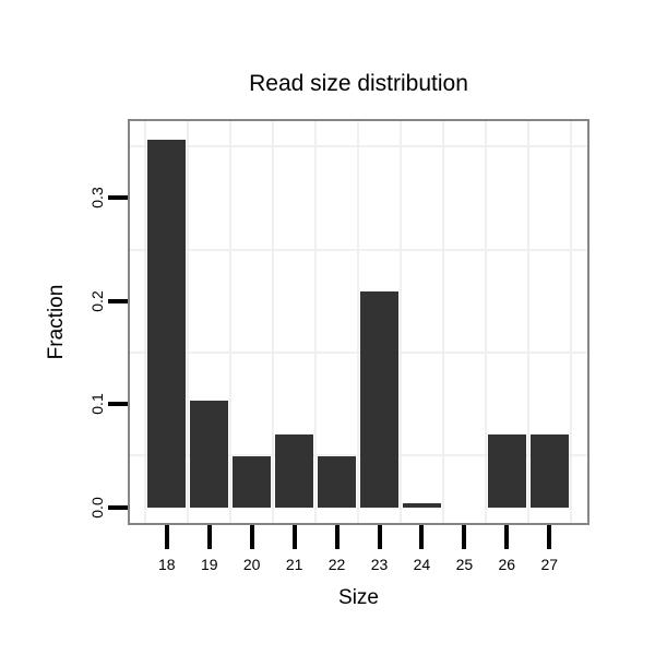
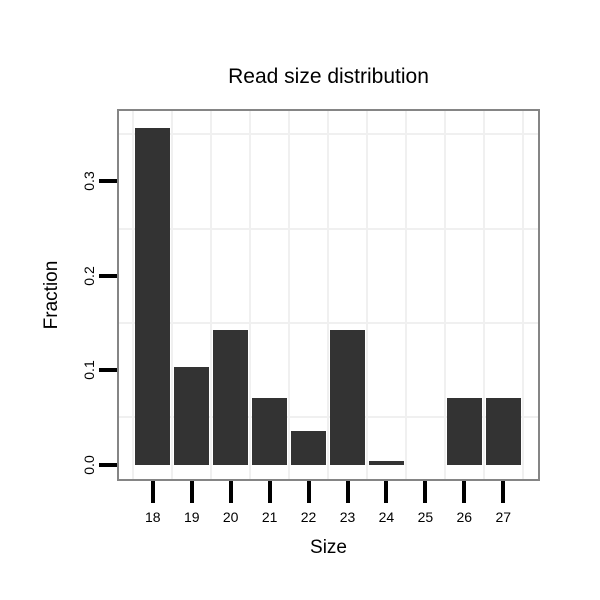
20: 0.05 -> 0.14
22: 0.05 -> 0.04
23: 0.21 -> 0.14
